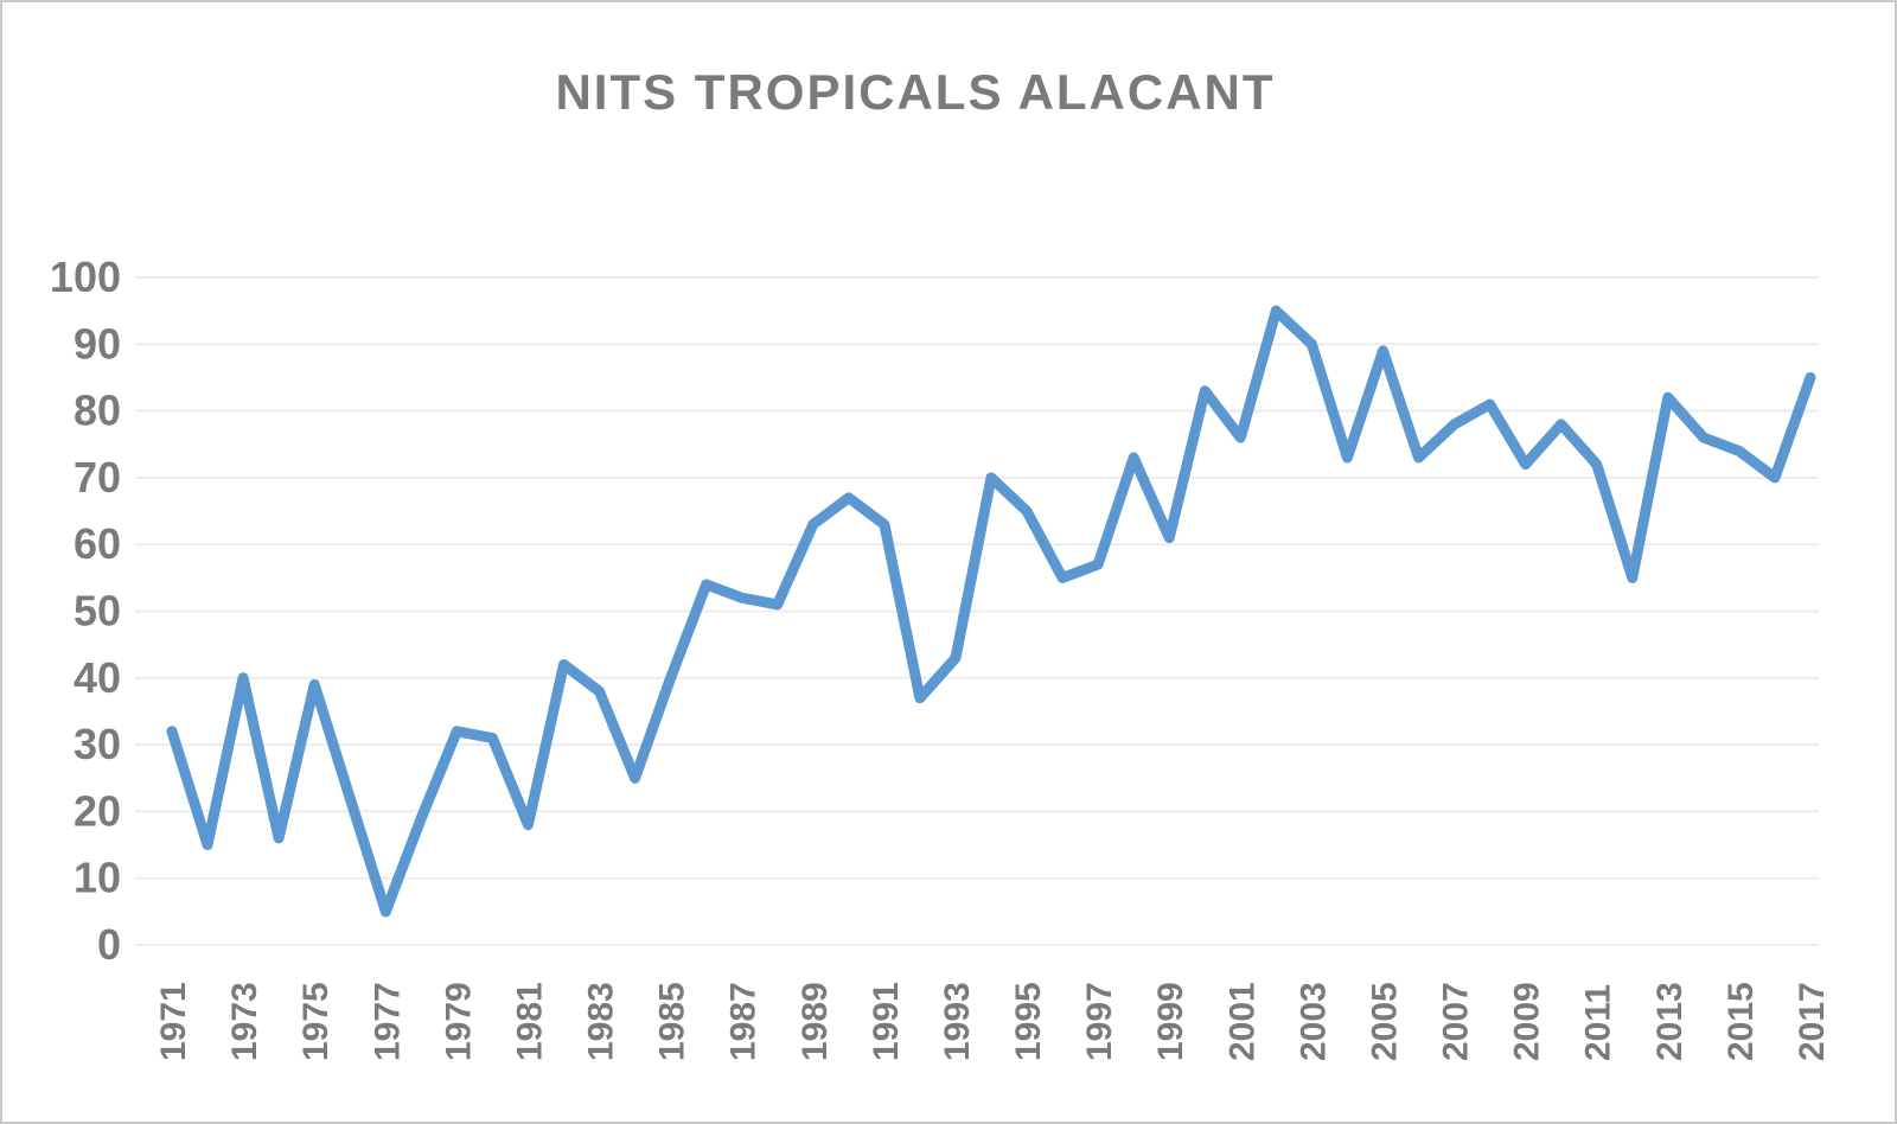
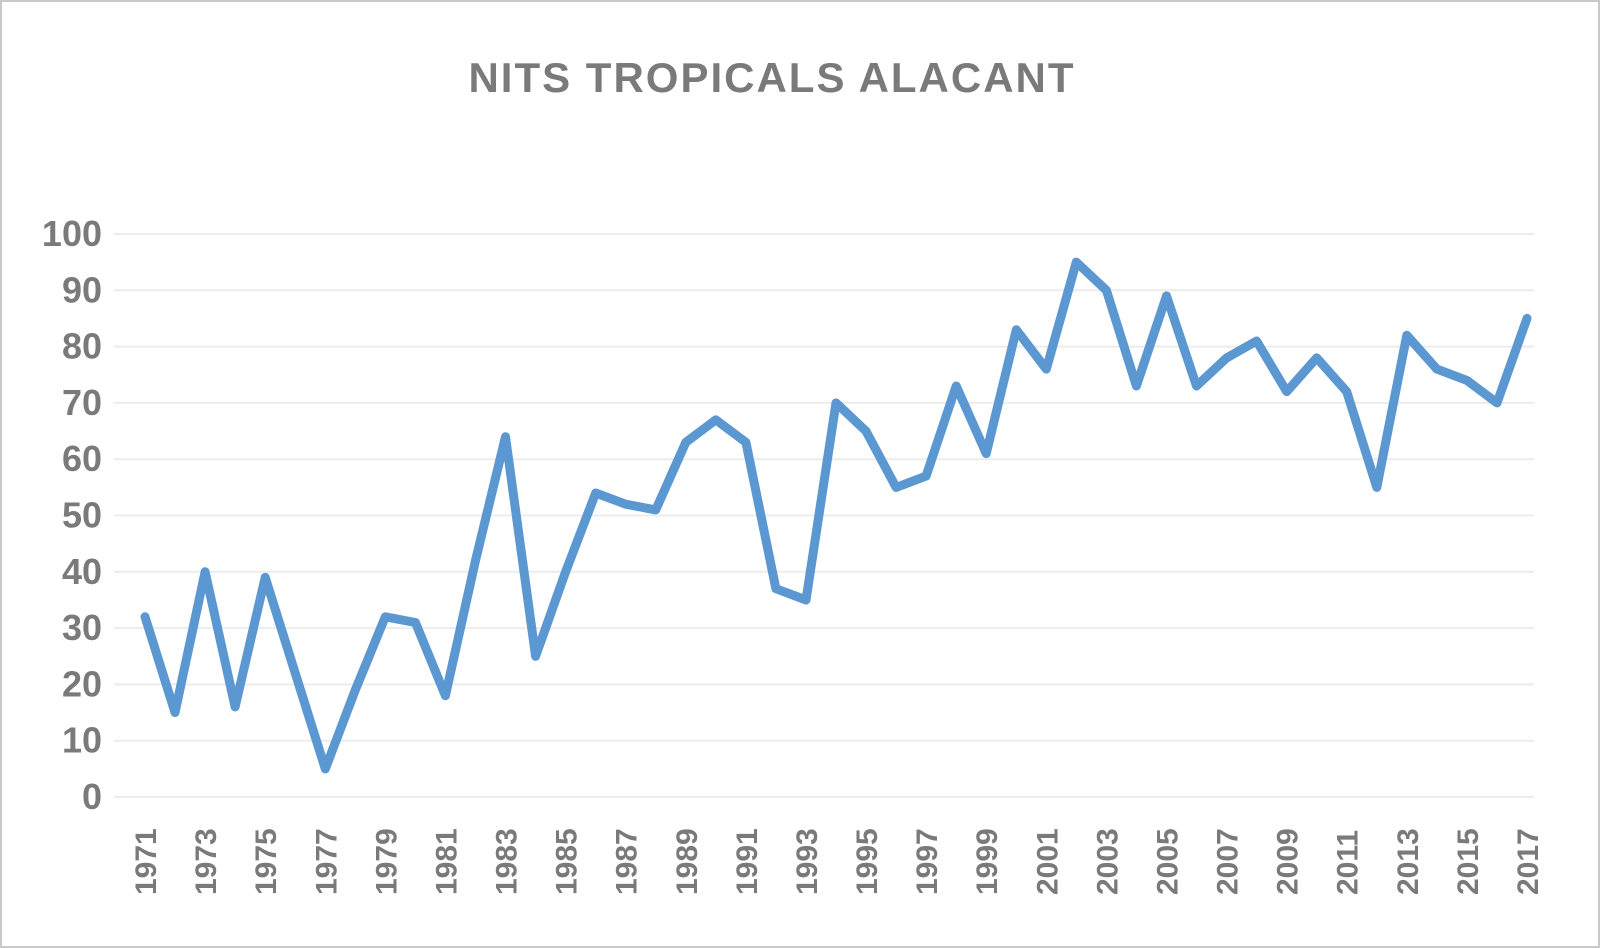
1983: 38 -> 64
1993: 43 -> 35
